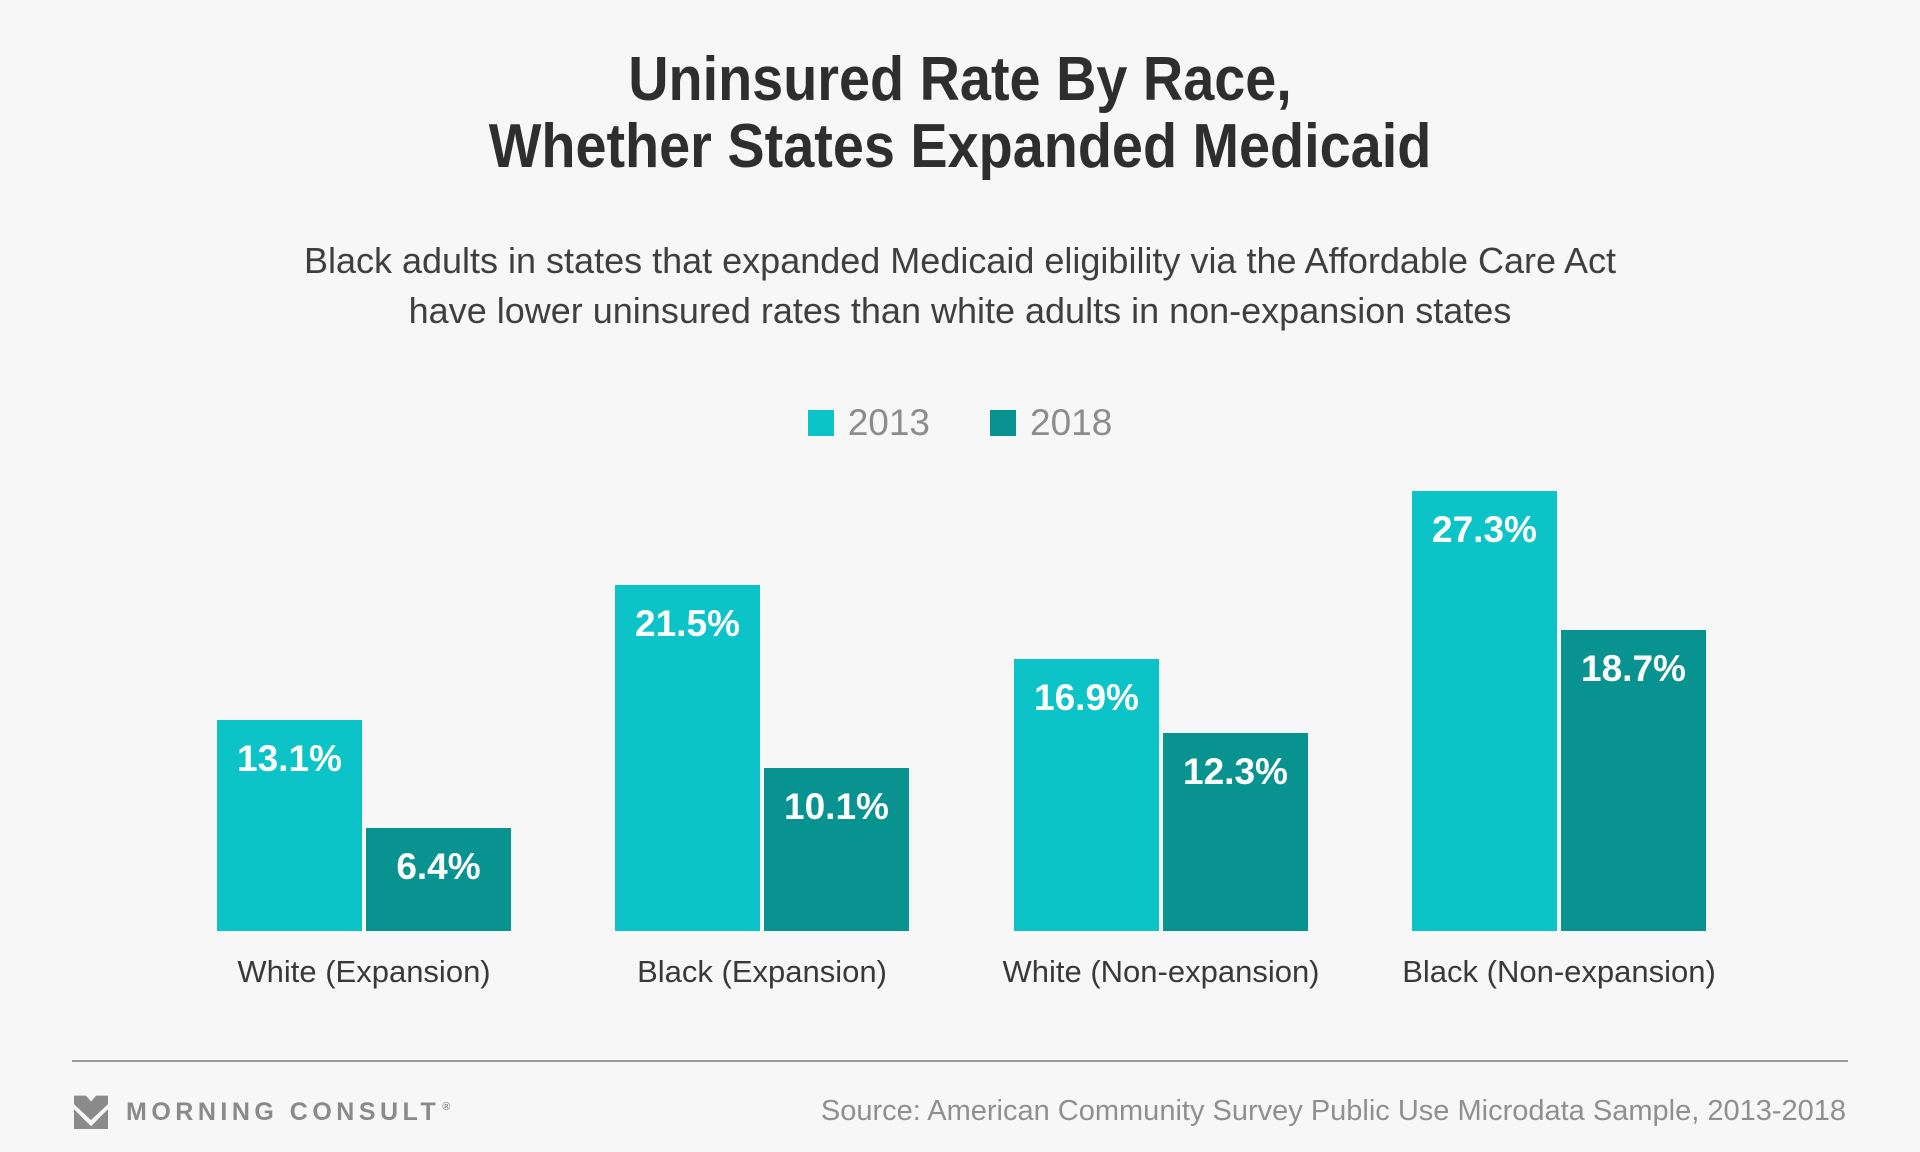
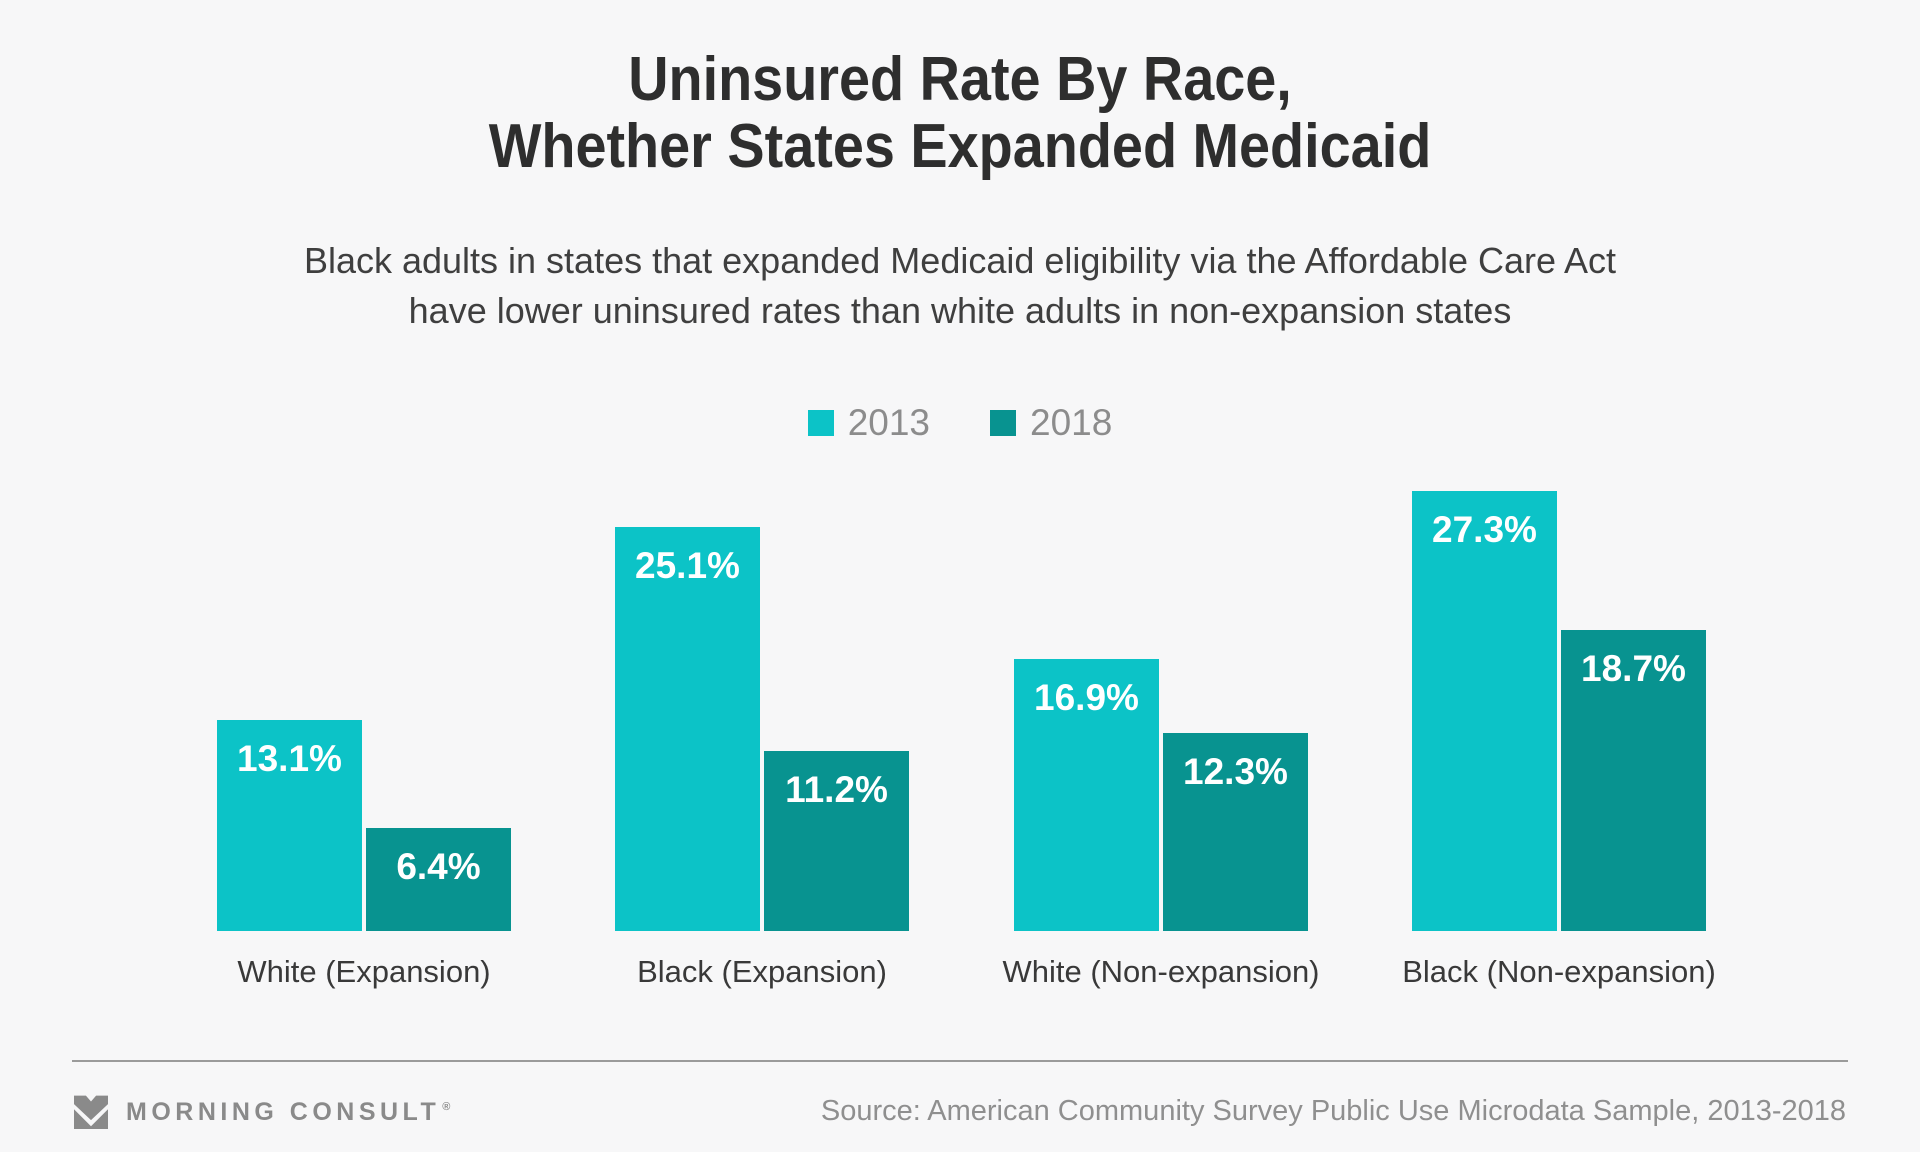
2013/Black (Expansion): 21.5% -> 25.1%
2018/Black (Expansion): 10.1% -> 11.2%
